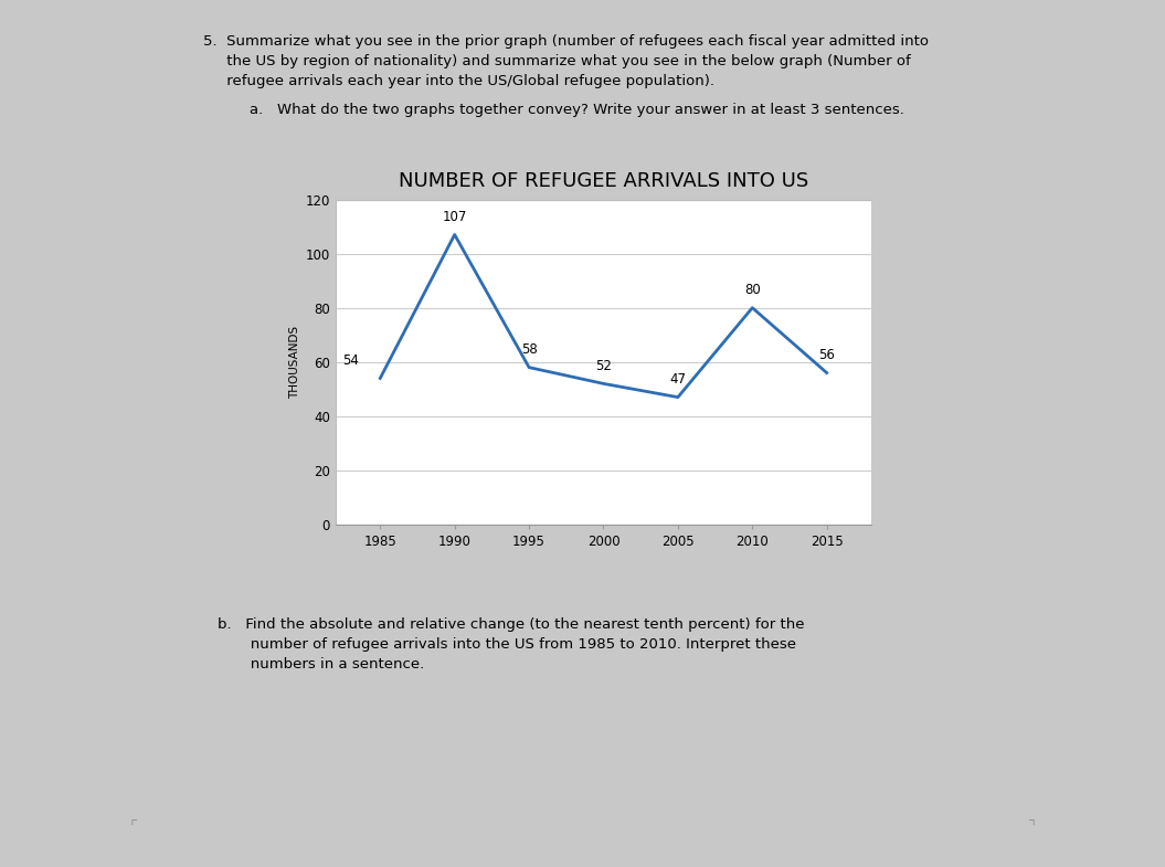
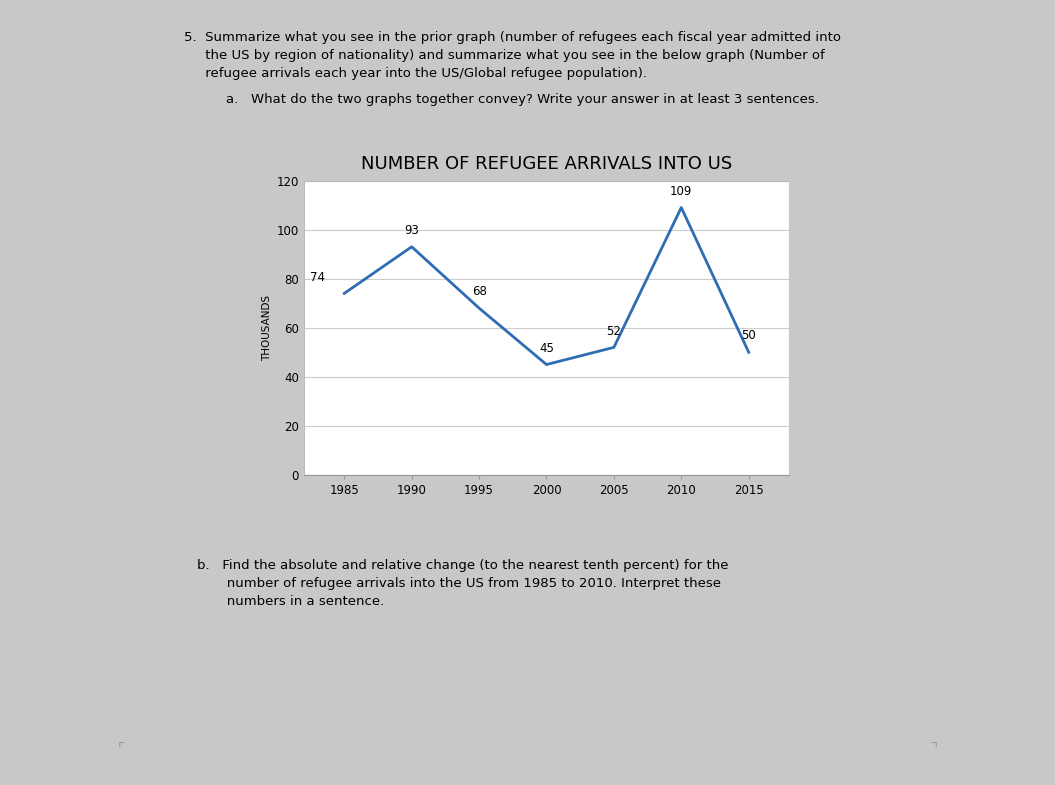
1985: 54 -> 74
1990: 107 -> 93
1995: 58 -> 68
2000: 52 -> 45
2005: 47 -> 52
2010: 80 -> 109
2015: 56 -> 50
